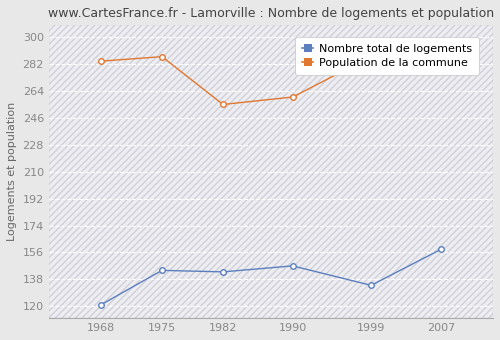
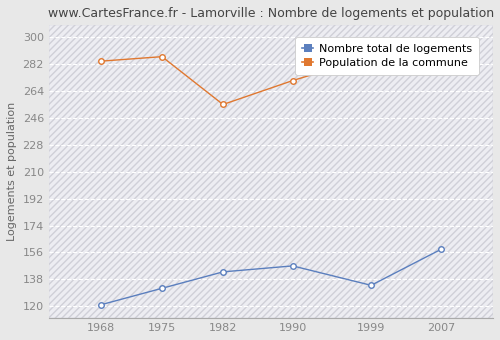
Nombre total de logements/1975: 144 -> 132
Population de la commune/1990: 260 -> 271
